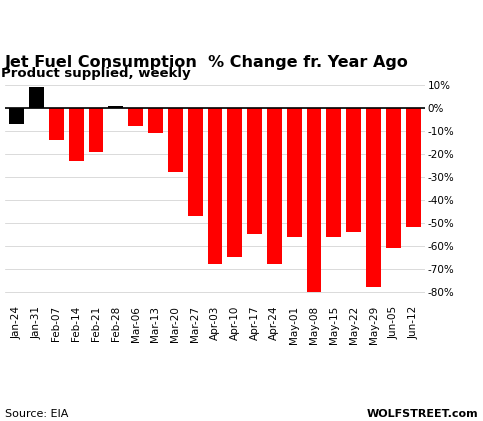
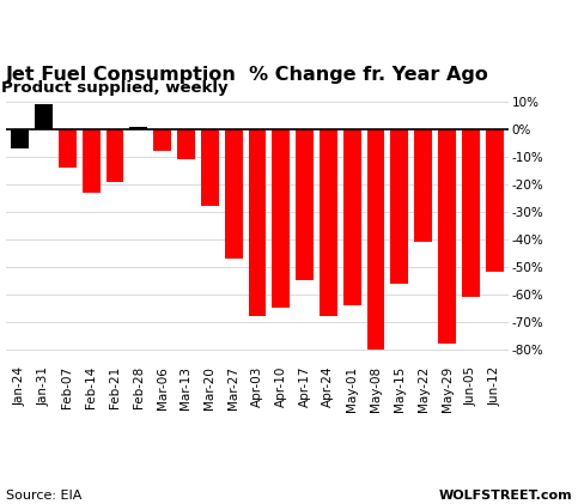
May-01: -56% -> -64%
May-22: -54% -> -41%
